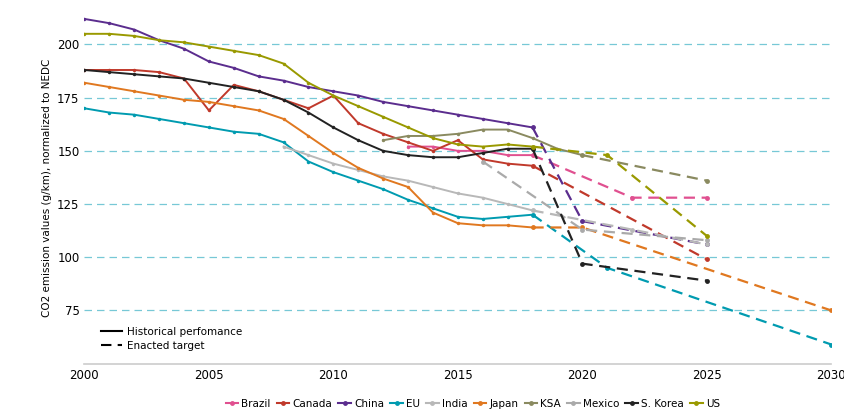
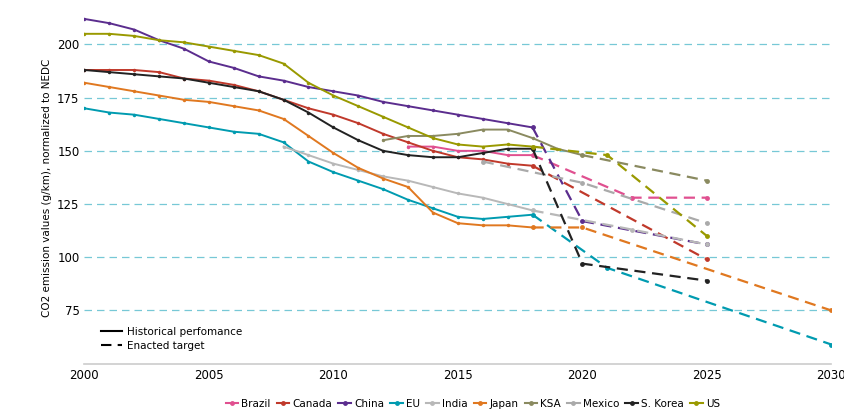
Canada/2005: 169 -> 183
Canada/2010: 176 -> 167
Canada/2015: 155 -> 147
Mexico/2020: 113 -> 135
Mexico/2025: 108 -> 116
